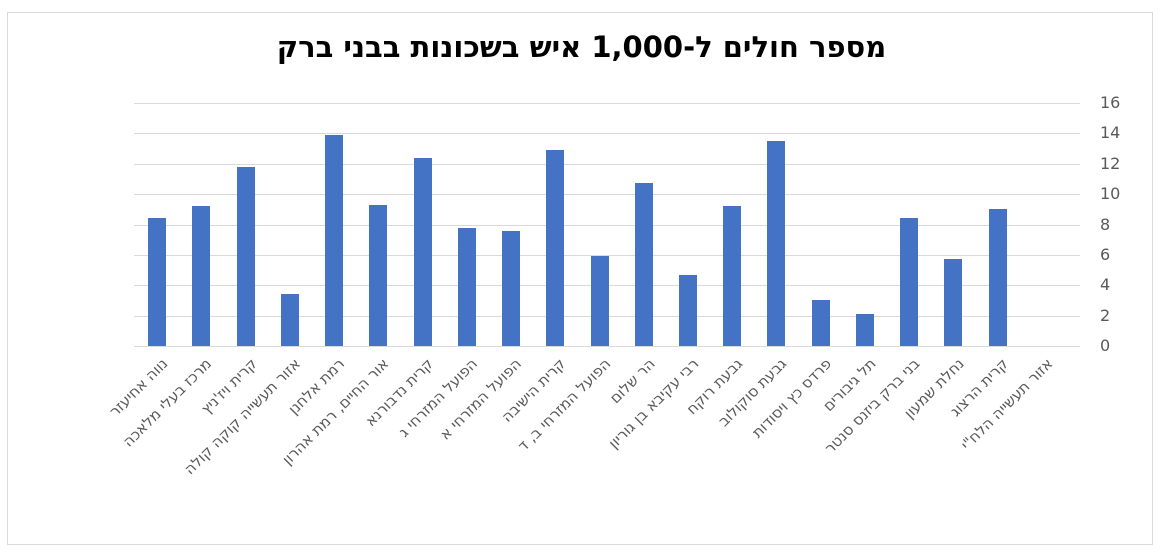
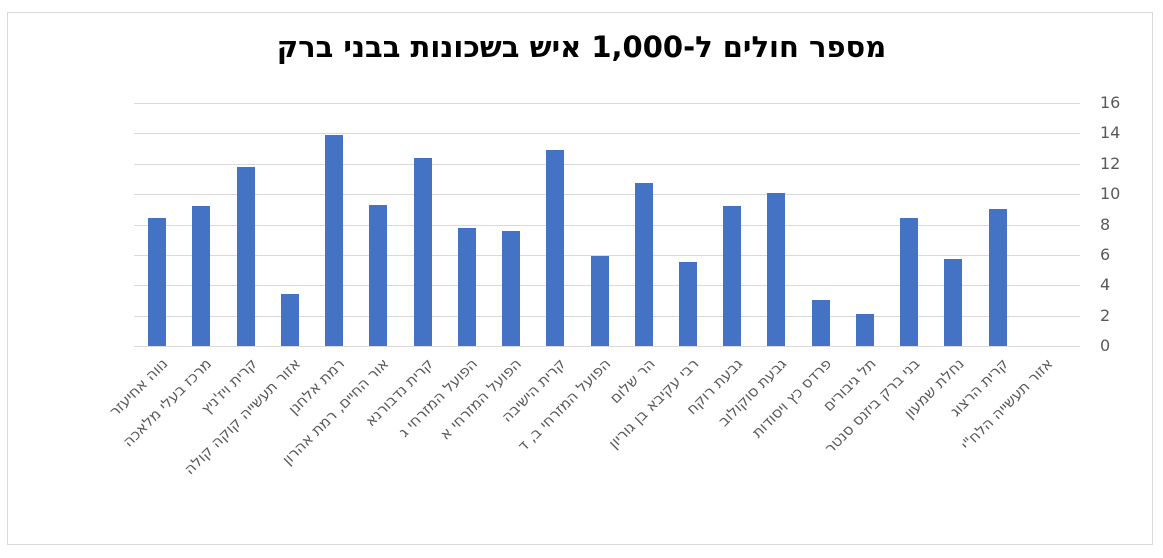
רבי עקיבא בן גוריון: 4.7 -> 5.5
גבעת סוקולוב: 13.5 -> 10.1
